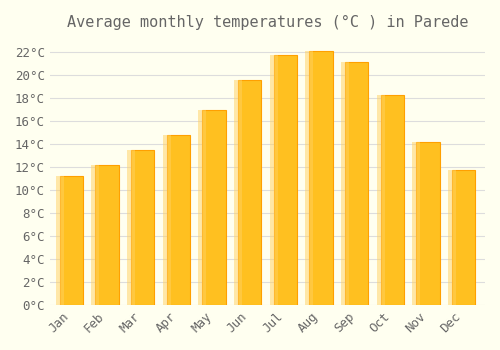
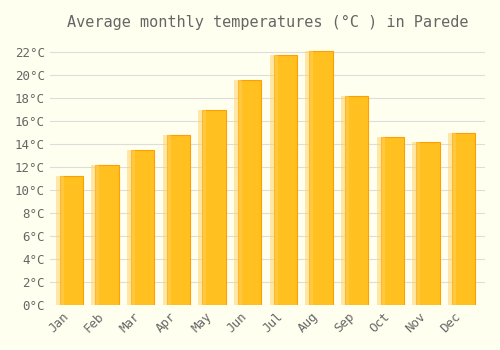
Sep: 21.2°C -> 18.2°C
Oct: 18.3°C -> 14.6°C
Dec: 11.8°C -> 15.0°C
